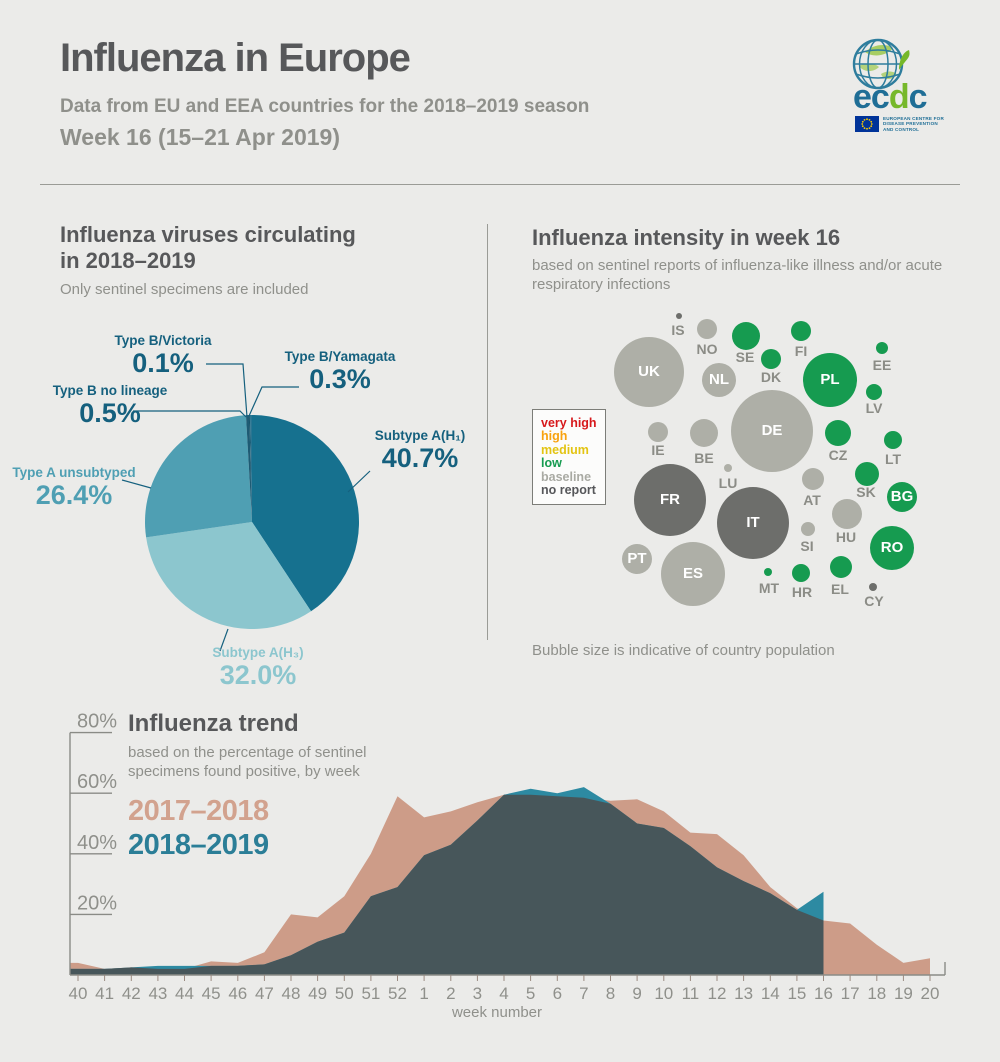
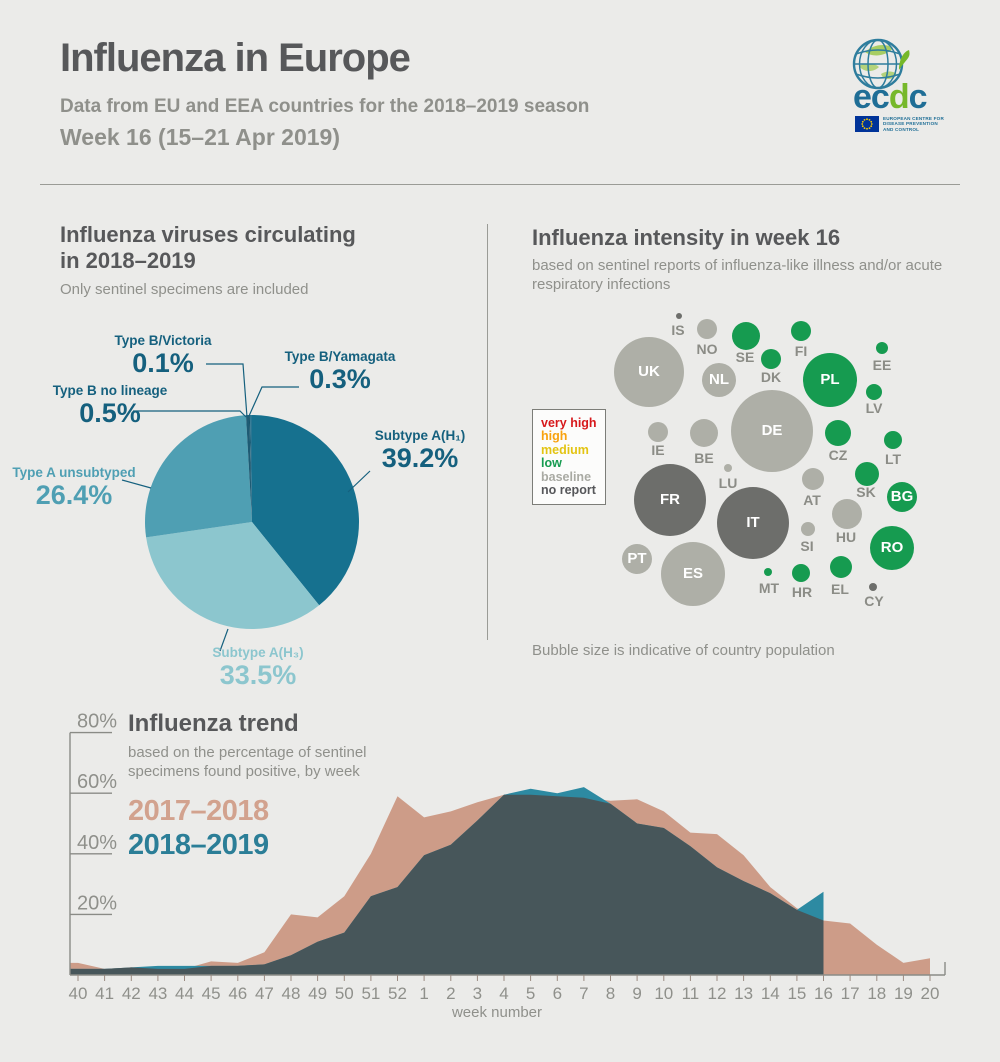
Influenza viruses circulating in 2018–2019/Subtype A(H₁): 40.7% -> 39.2%
Influenza viruses circulating in 2018–2019/Subtype A(H₃): 32.0% -> 33.5%
